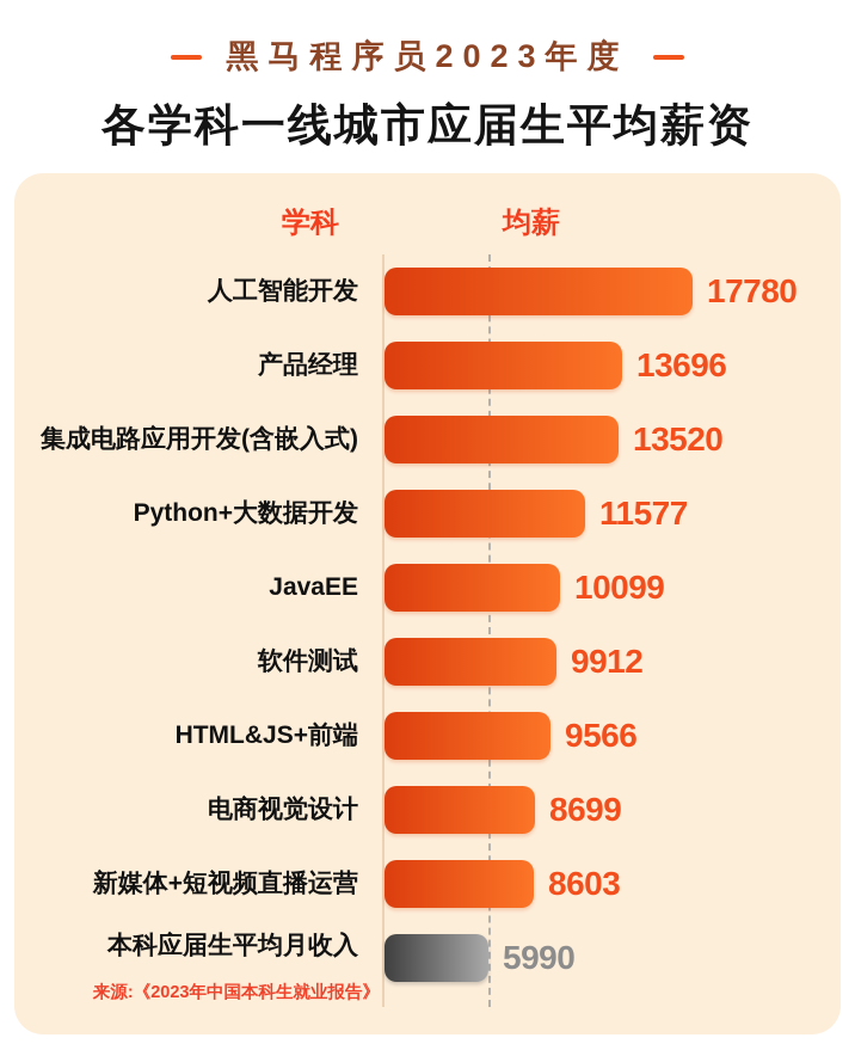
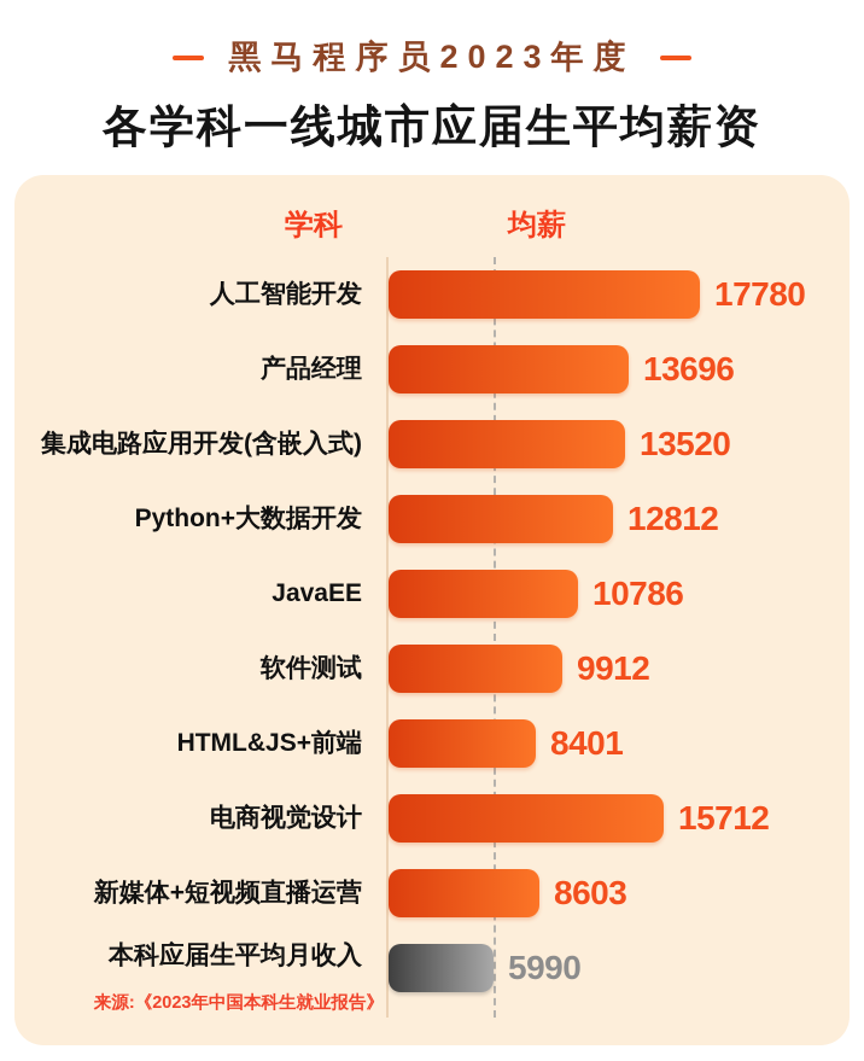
Python+大数据开发: 11577 -> 12812
JavaEE: 10099 -> 10786
HTML&JS+前端: 9566 -> 8401
电商视觉设计: 8699 -> 15712
